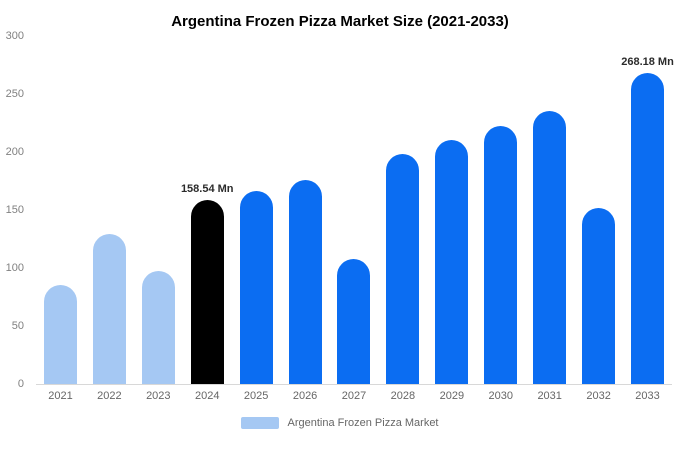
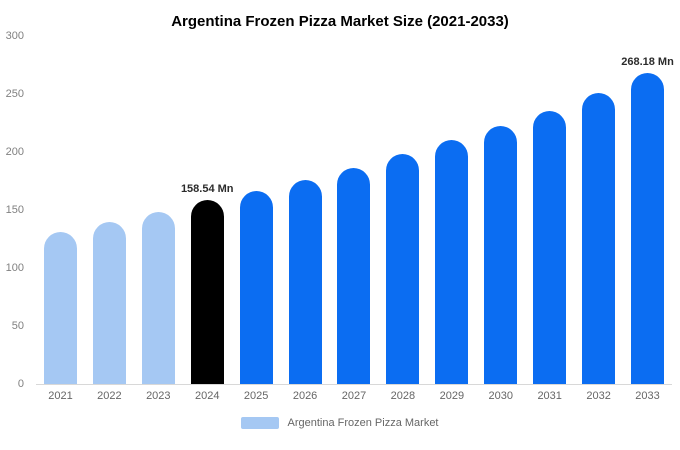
2021: 85 -> 131
2022: 129 -> 140
2023: 97 -> 148
2027: 108 -> 186
2032: 152 -> 250
